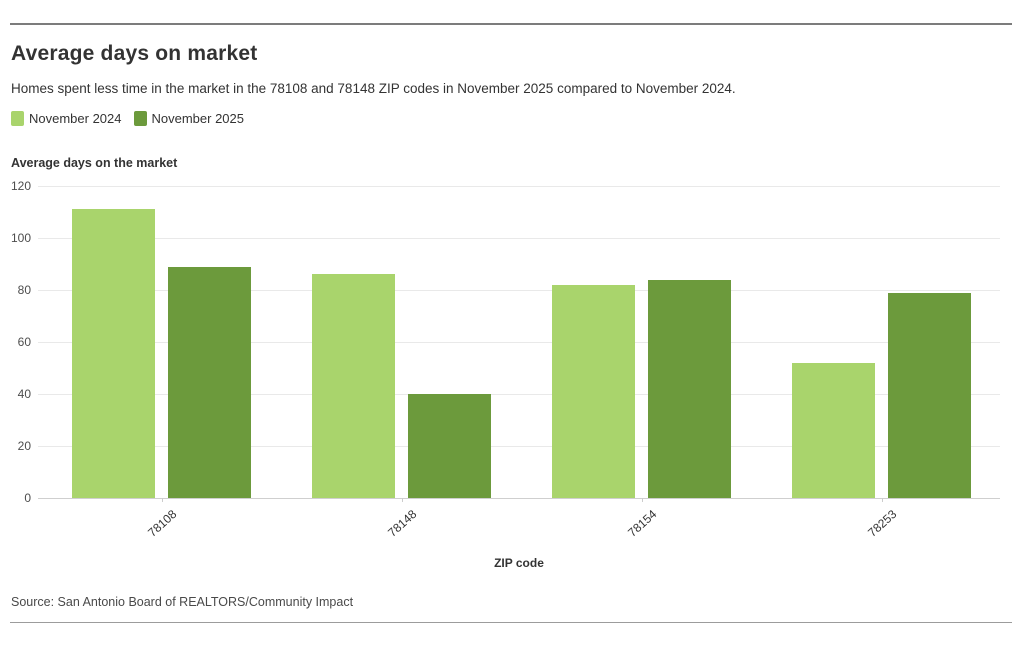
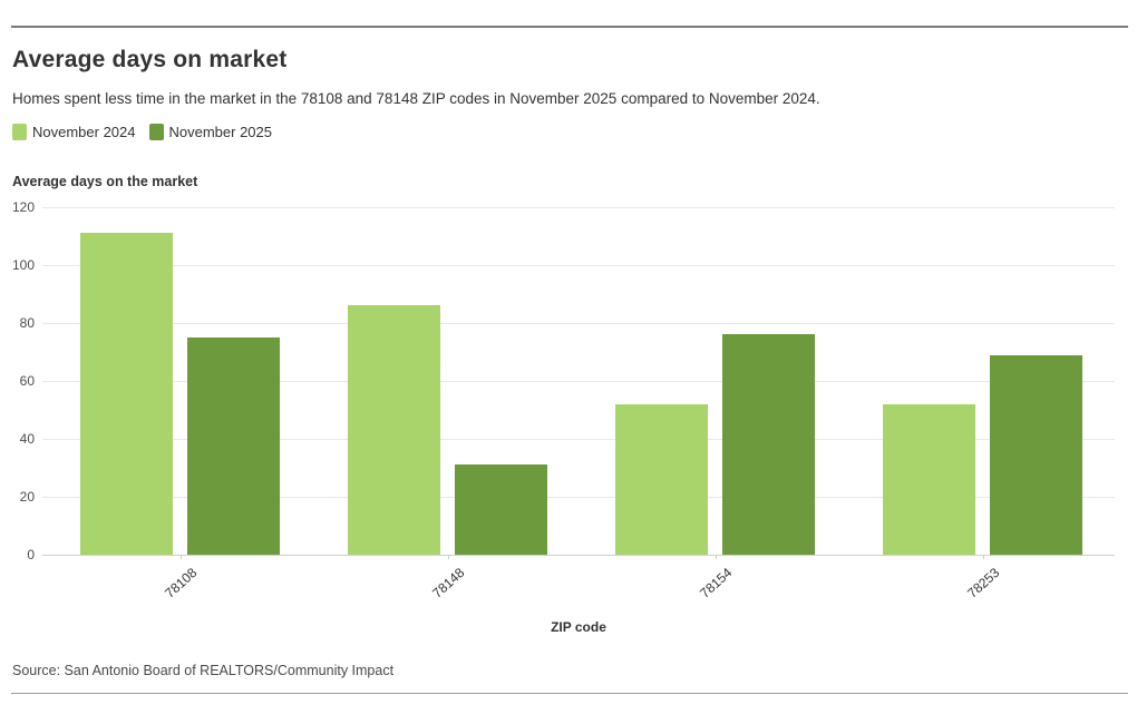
November 2025/78108: 89 -> 75
November 2025/78148: 40 -> 31
November 2024/78154: 82 -> 52
November 2025/78154: 84 -> 76
November 2025/78253: 79 -> 69
